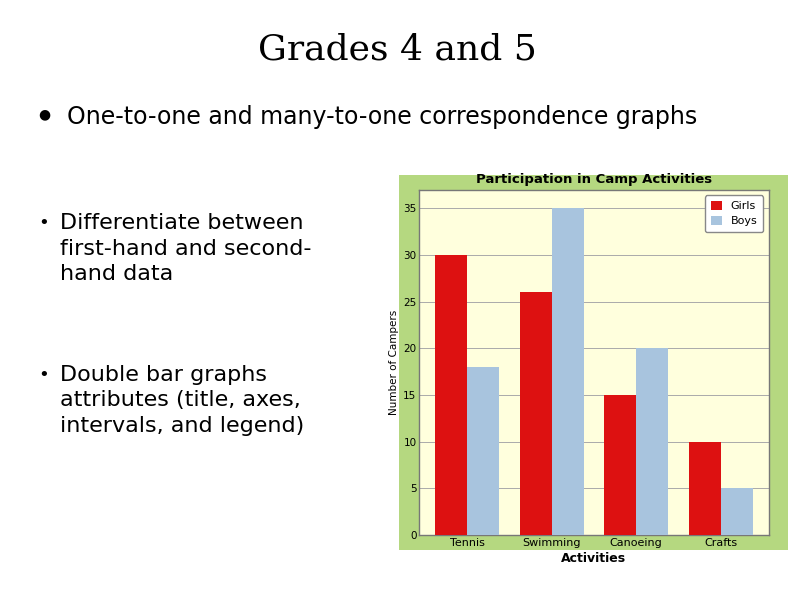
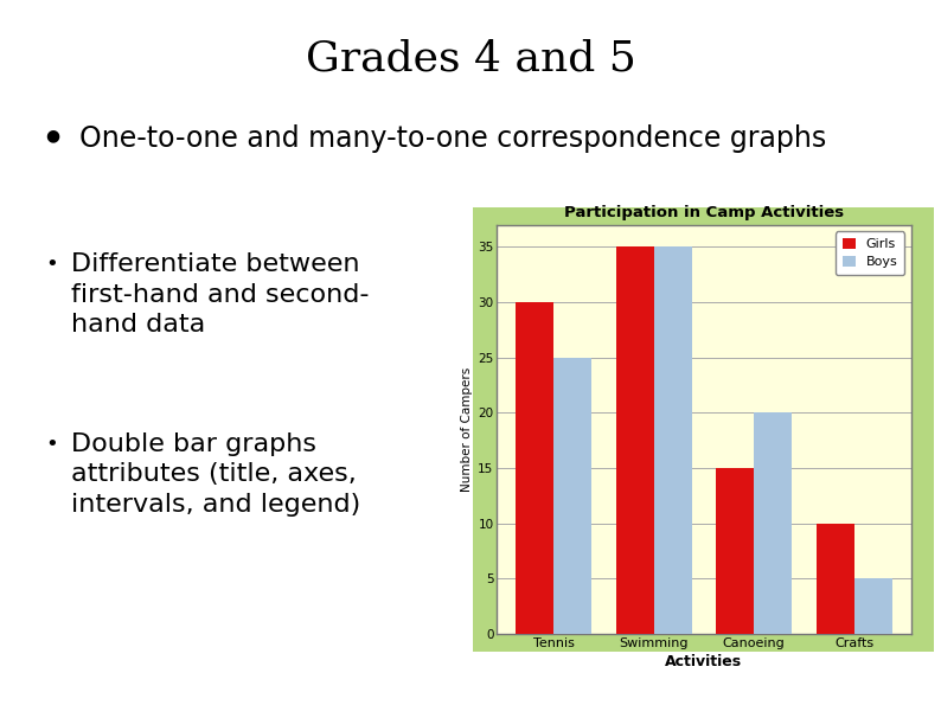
Boys/Tennis: 18 -> 25
Girls/Swimming: 26 -> 35
